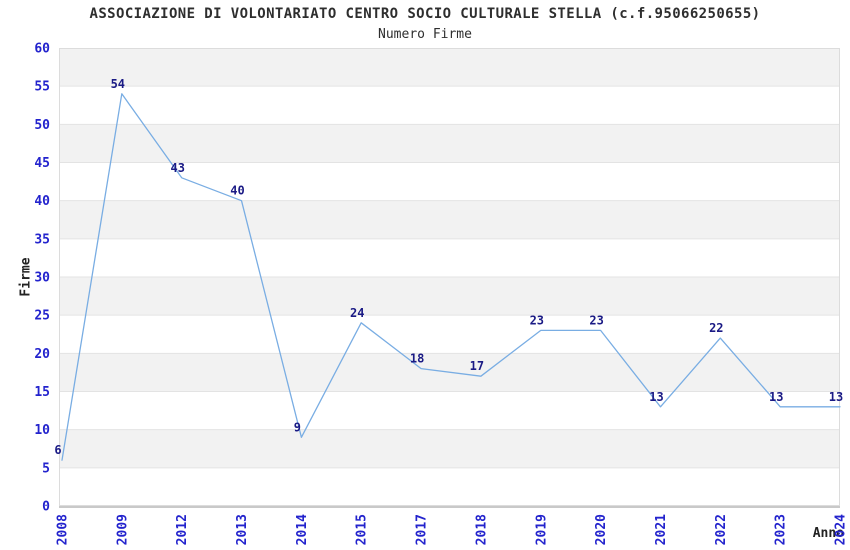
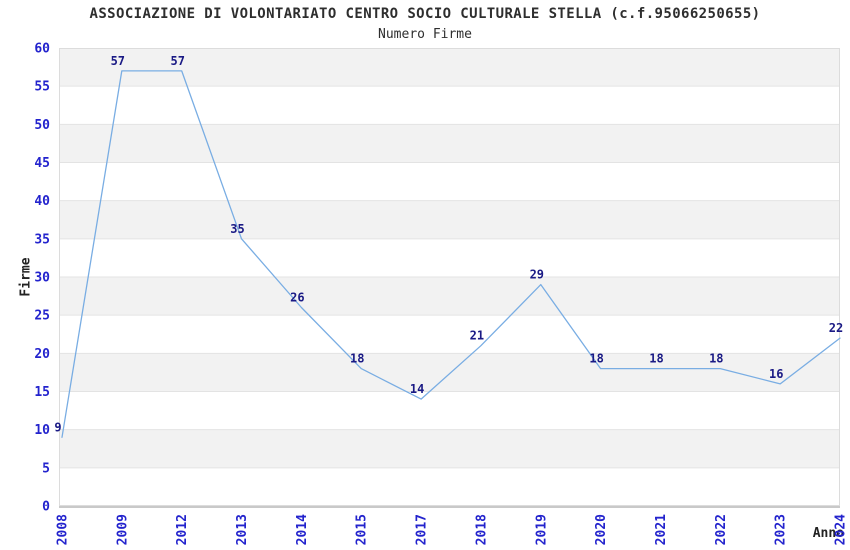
2008: 6 -> 9
2009: 54 -> 57
2012: 43 -> 57
2013: 40 -> 35
2014: 9 -> 26
2015: 24 -> 18
2017: 18 -> 14
2018: 17 -> 21
2019: 23 -> 29
2020: 23 -> 18
2021: 13 -> 18
2022: 22 -> 18
2023: 13 -> 16
2024: 13 -> 22
